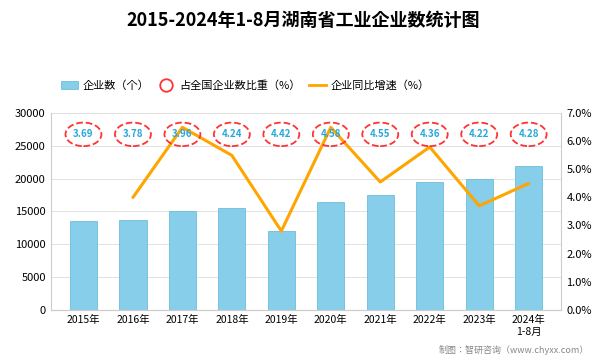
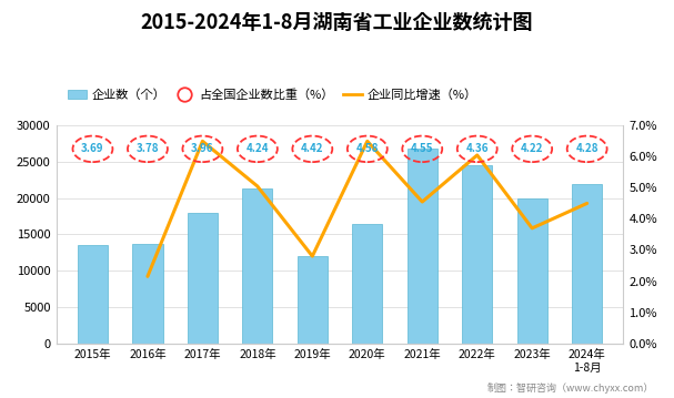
企业同比增速（%）/2016年: 4.00% -> 2.15%
企业数（个）/2017年: 15000 -> 18000
企业数（个）/2018年: 15500 -> 21400
企业同比增速（%）/2018年: 5.50% -> 5.05%
企业数（个）/2021年: 17500 -> 26800
企业数（个）/2022年: 19500 -> 24600
企业同比增速（%）/2022年: 5.80% -> 6.05%
